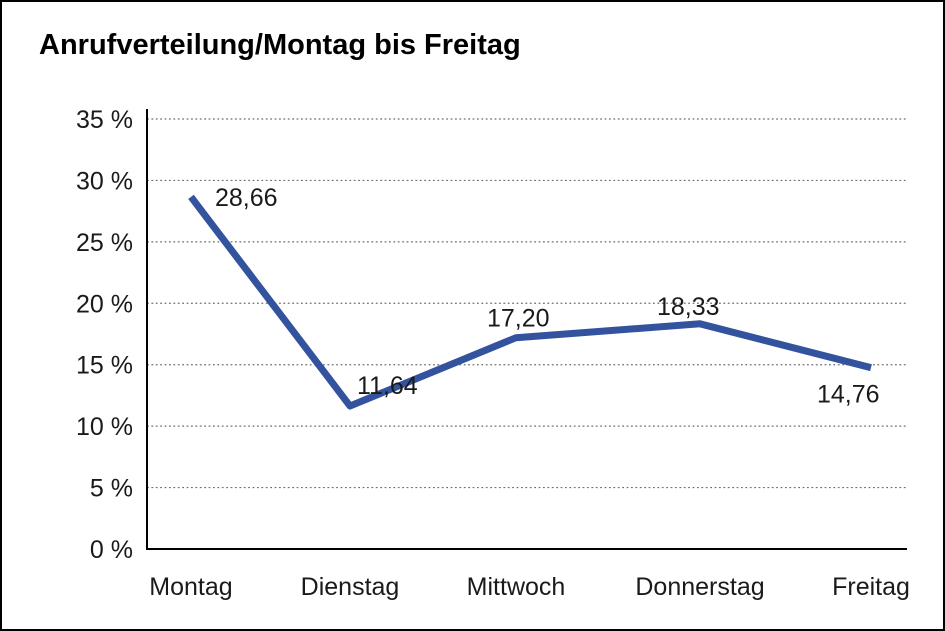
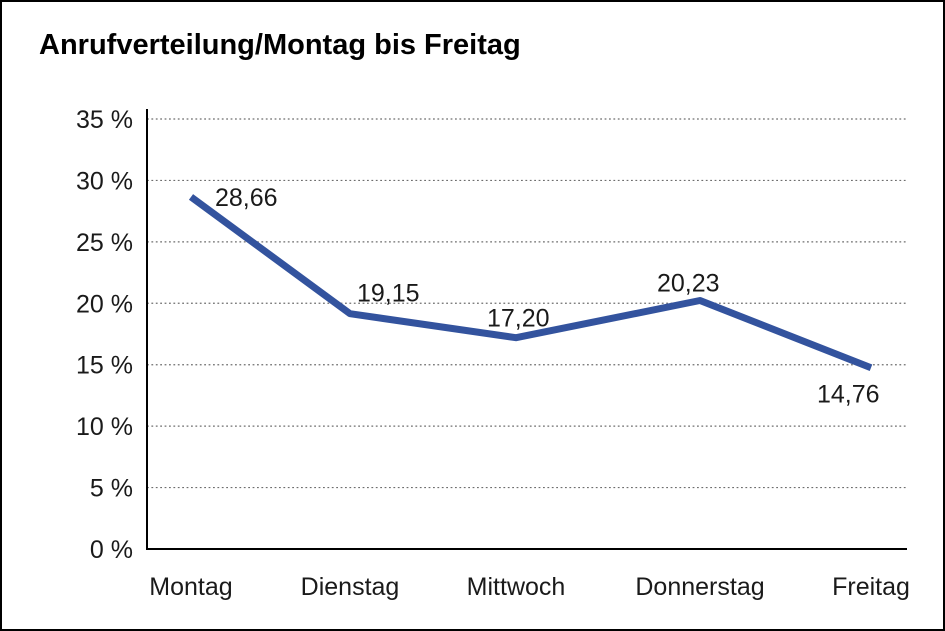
Dienstag: 11,64 -> 19,15
Donnerstag: 18,33 -> 20,23
